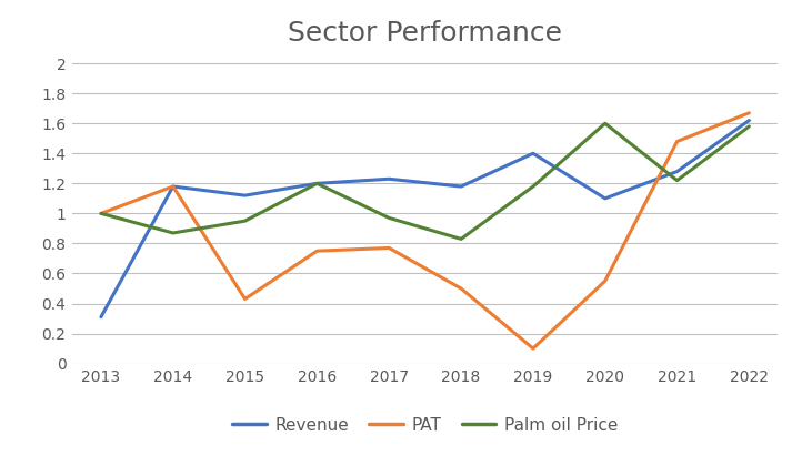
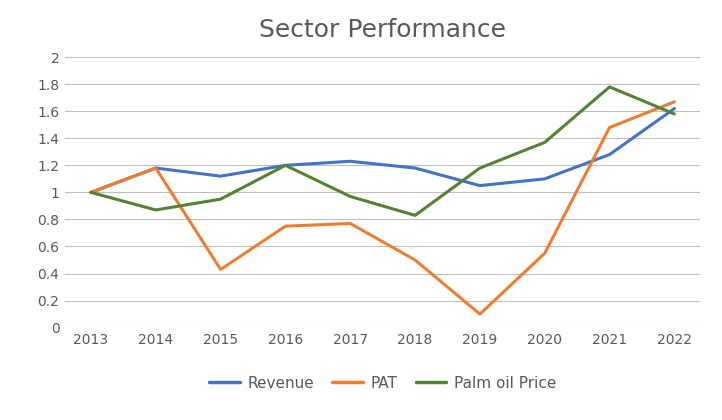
Revenue/2013: 0.31 -> 1.00
Revenue/2019: 1.40 -> 1.05
Palm oil Price/2020: 1.60 -> 1.37
Palm oil Price/2021: 1.22 -> 1.78
